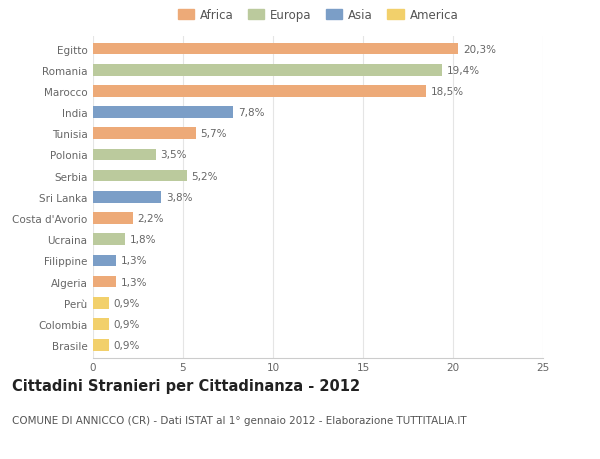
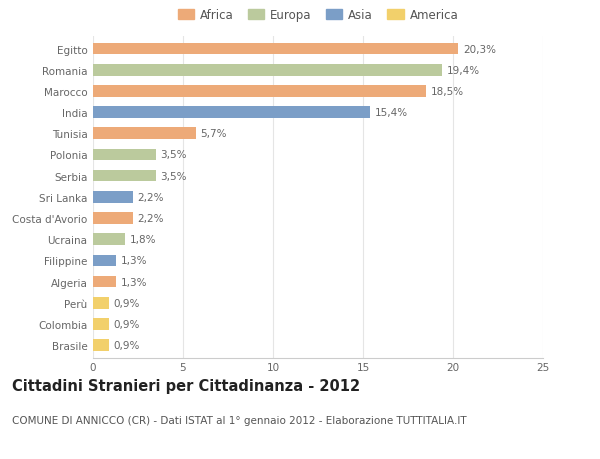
India: 7,8% -> 15,4%
Serbia: 5,2% -> 3,5%
Sri Lanka: 3,8% -> 2,2%
